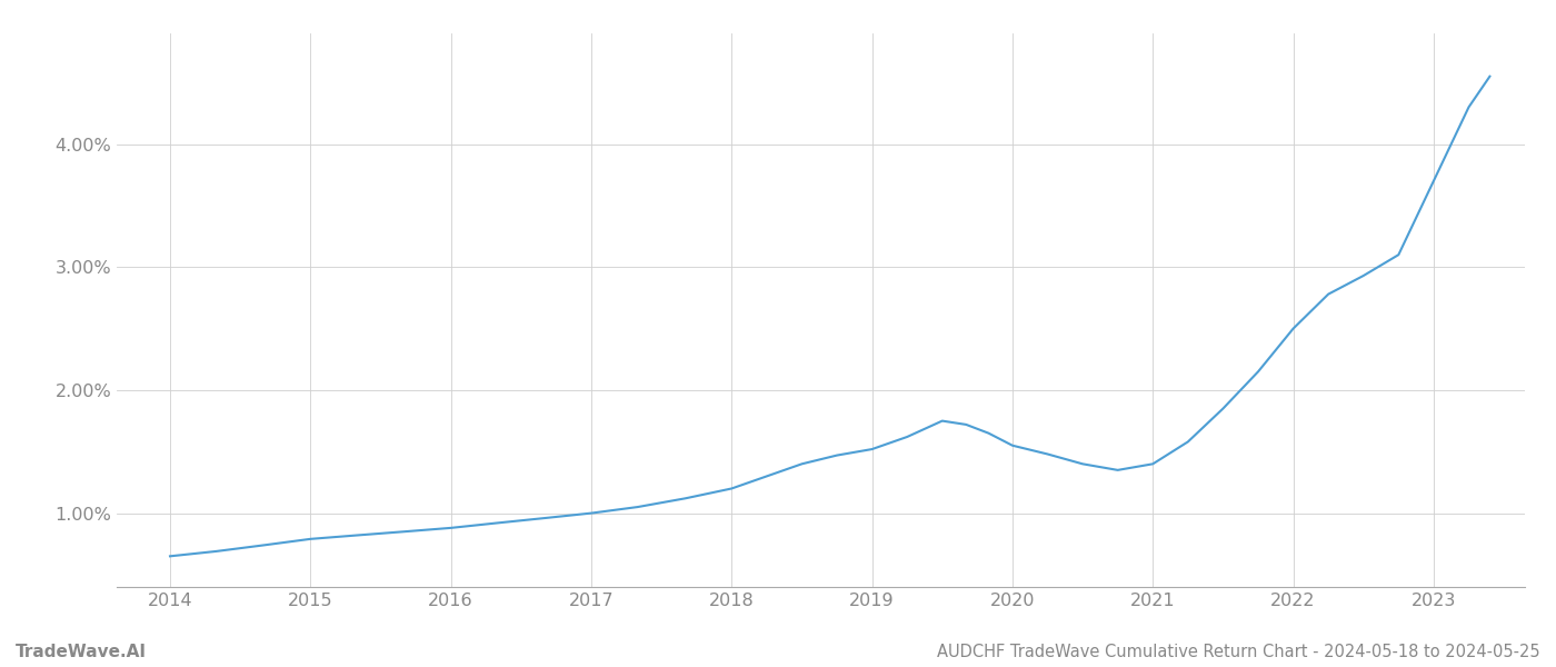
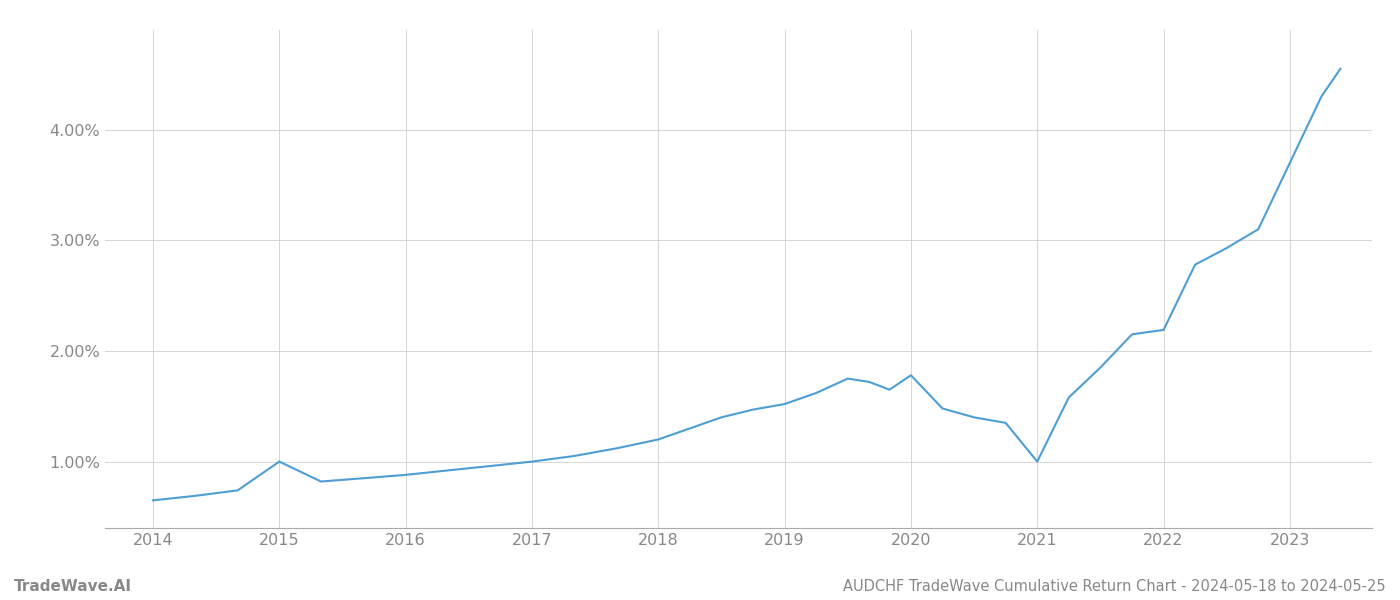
2015: 0.79% -> 1.00%
2020: 1.55% -> 1.78%
2021: 1.40% -> 1.00%
2022: 2.50% -> 2.19%
